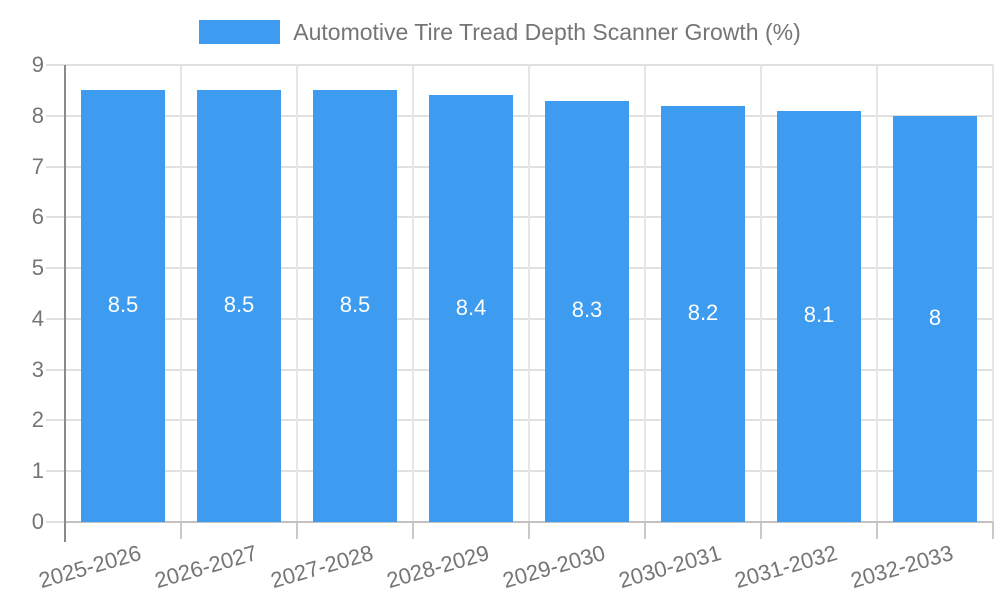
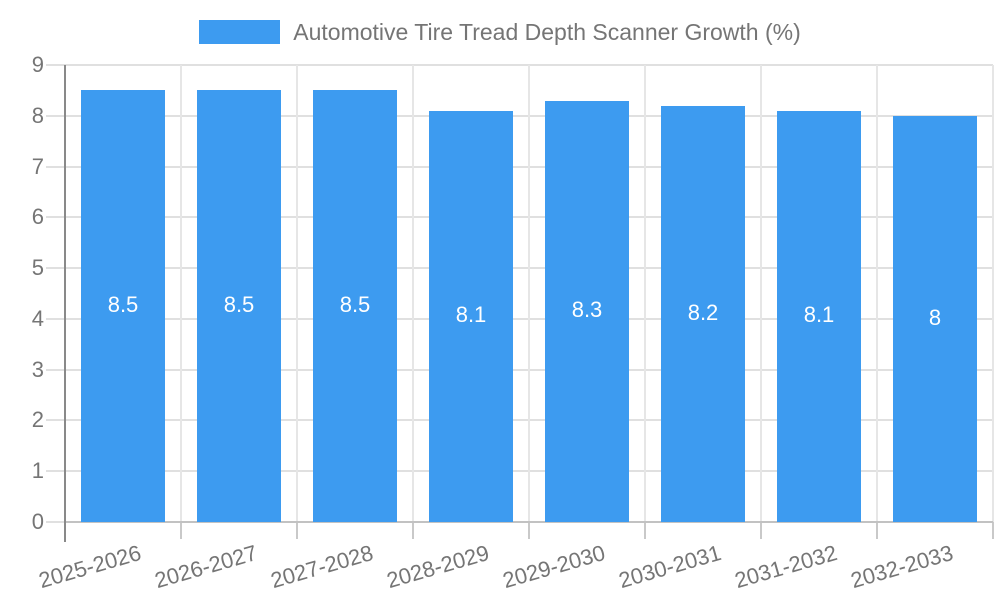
2028-2029: 8.4 -> 8.1
